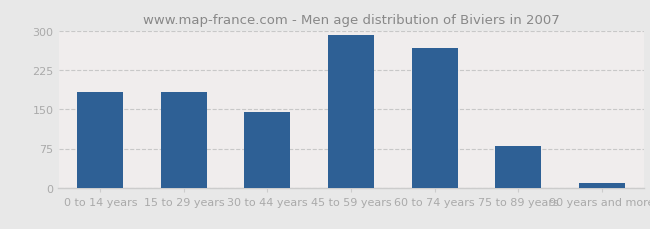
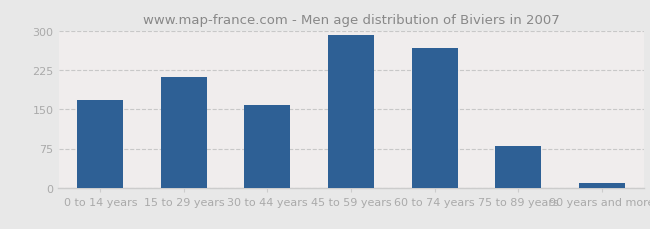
0 to 14 years: 183 -> 168
15 to 29 years: 183 -> 212
30 to 44 years: 145 -> 158
